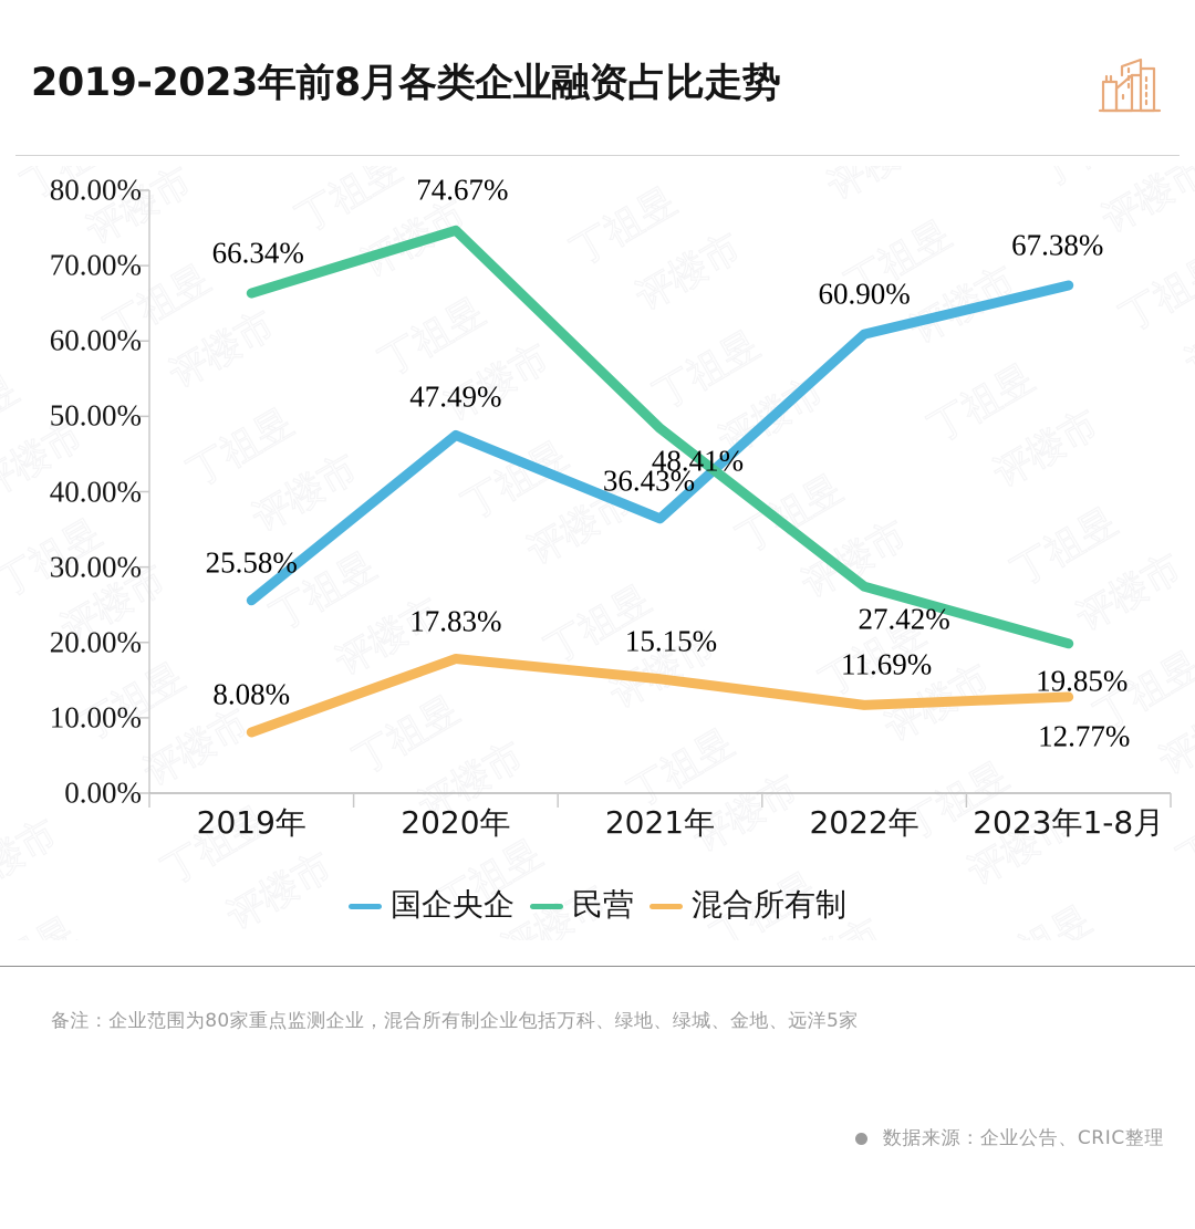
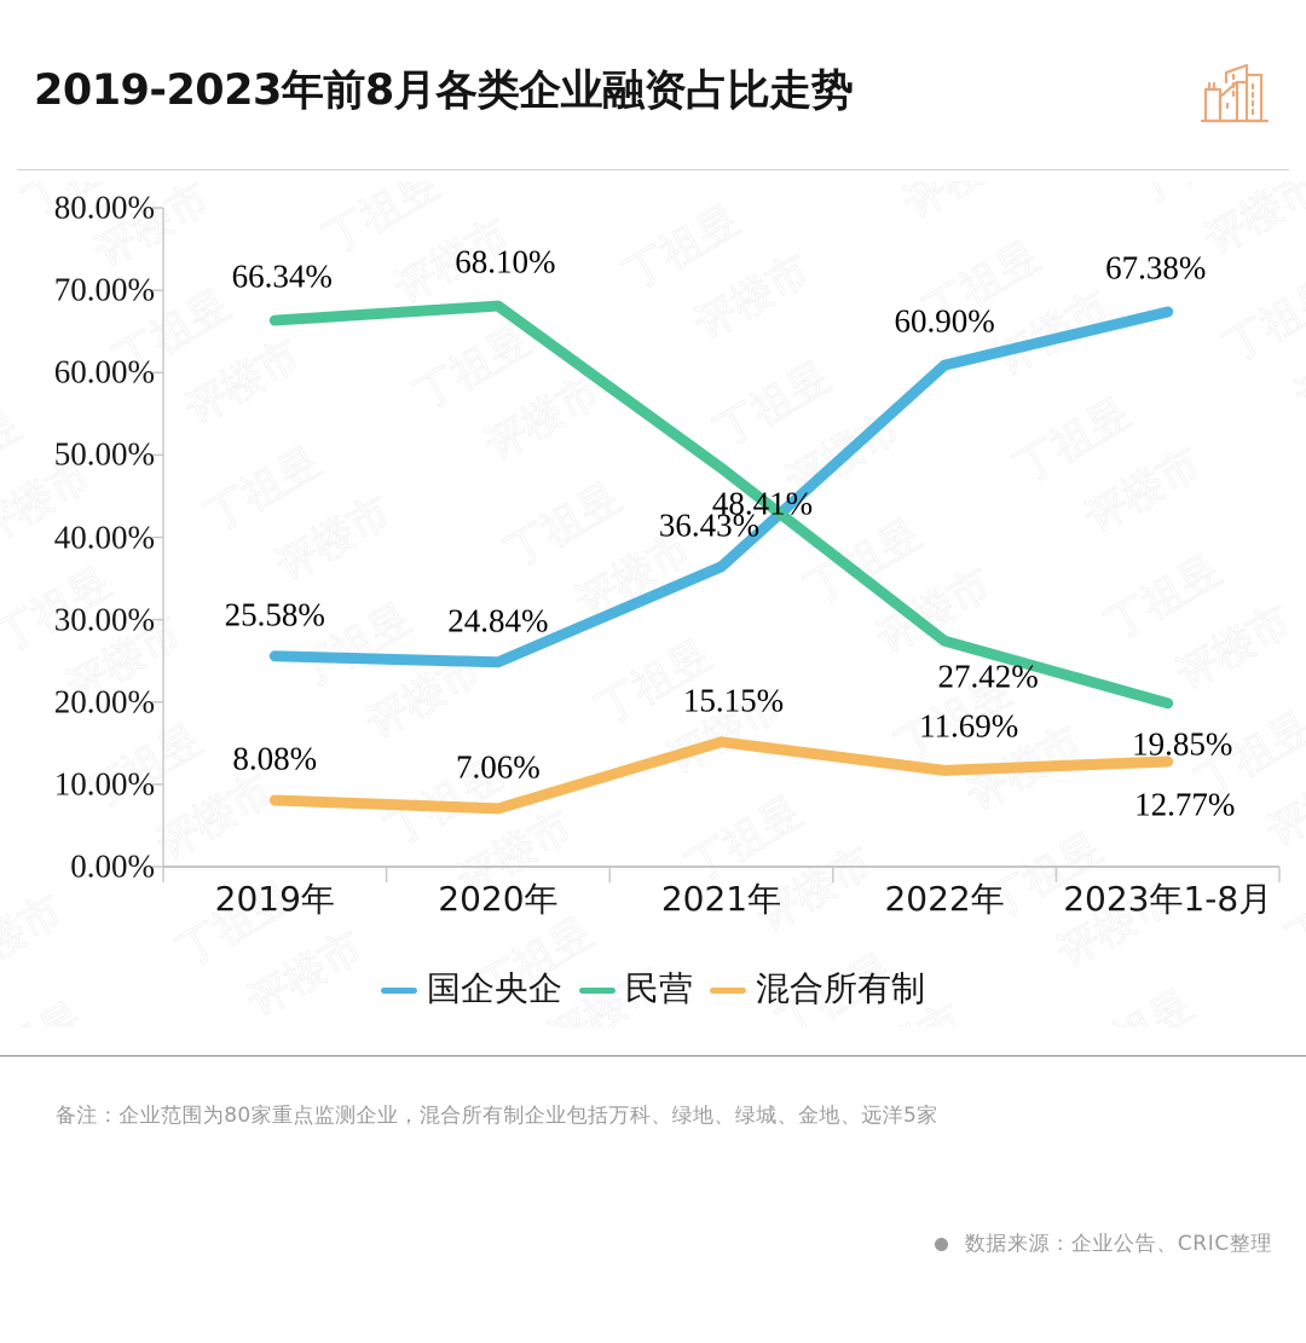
国企央企/2020年: 47.49% -> 24.84%
民营/2020年: 74.67% -> 68.10%
混合所有制/2020年: 17.83% -> 7.06%
